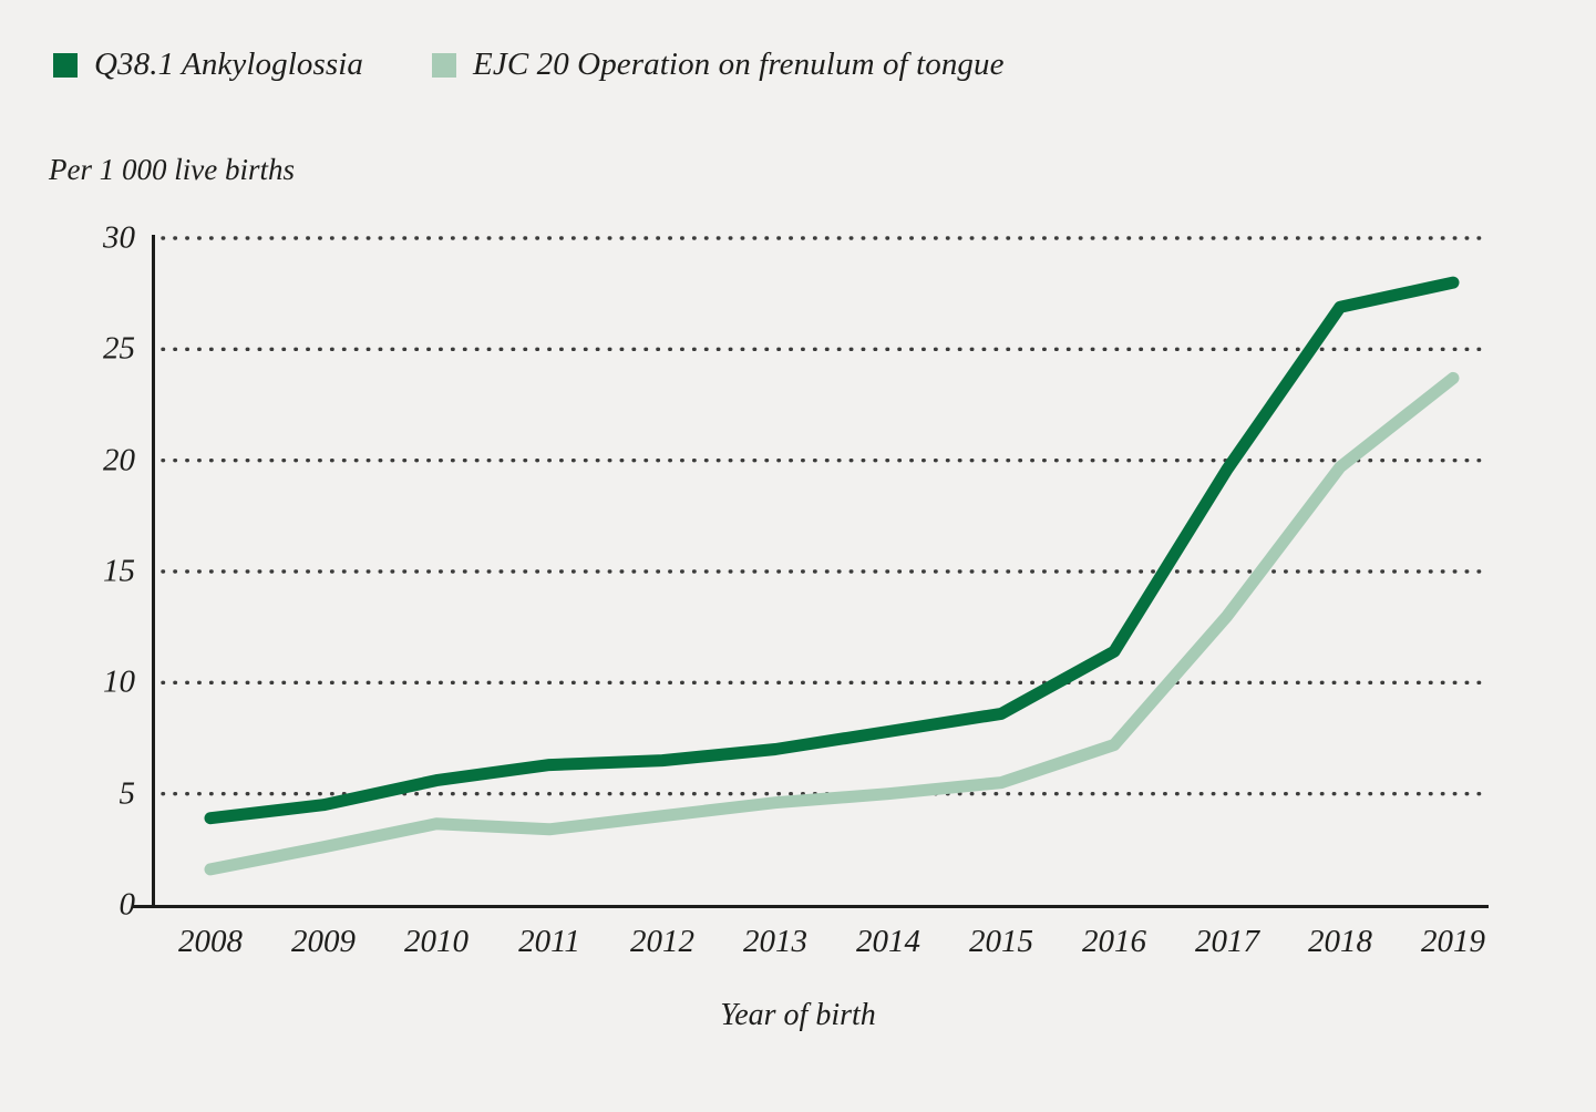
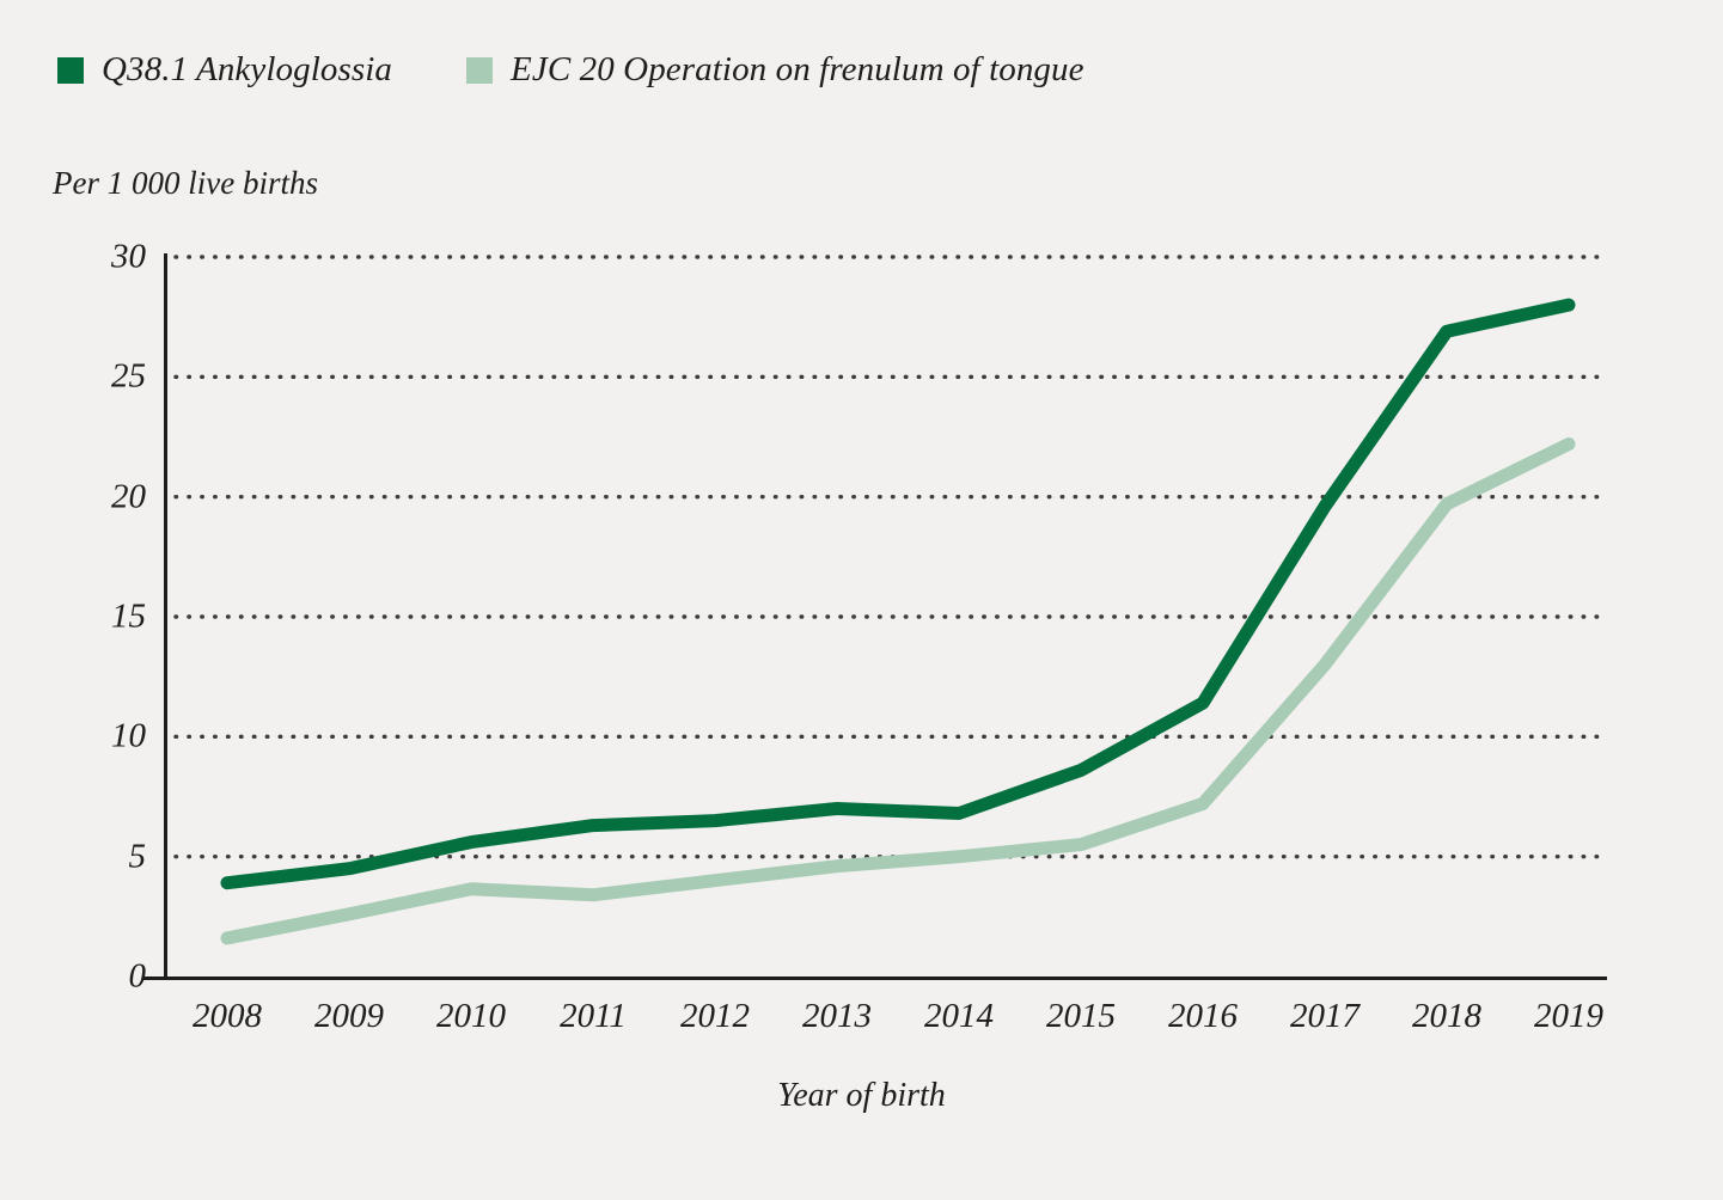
Q38.1 Ankyloglossia/2014: 7.8 -> 6.8
EJC 20 Operation on frenulum of tongue/2019: 23.7 -> 22.2
